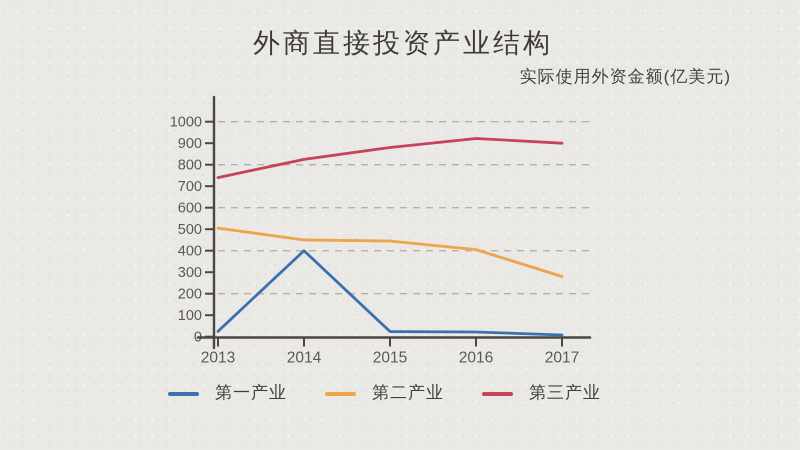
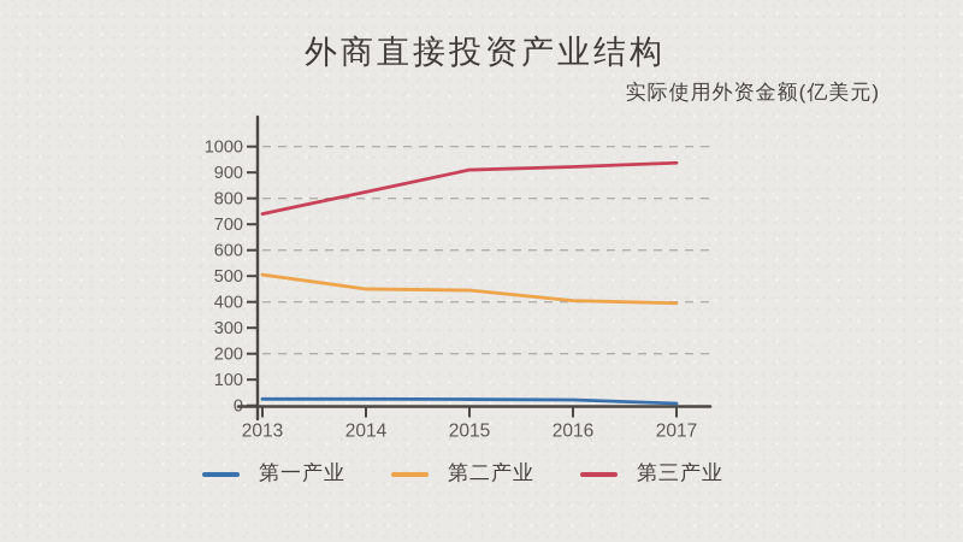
第一产业/2014: 400 -> 20
第三产业/2015: 880 -> 910
第二产业/2017: 280 -> 400
第三产业/2017: 900 -> 940
